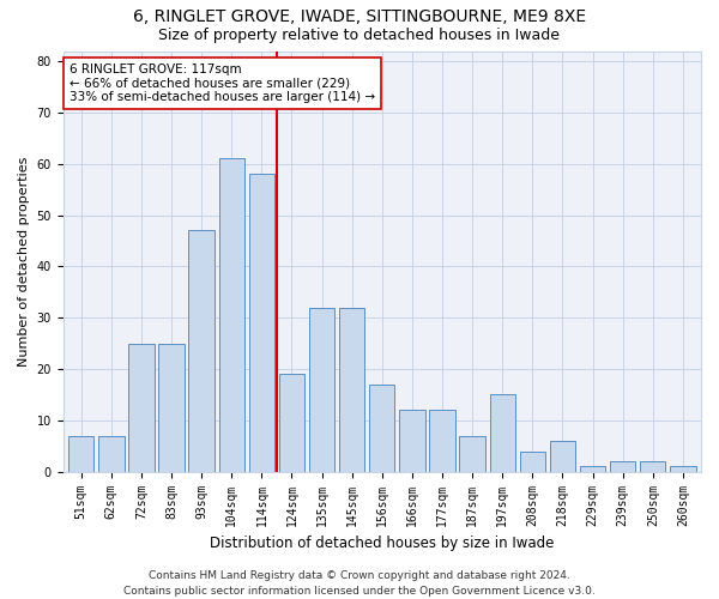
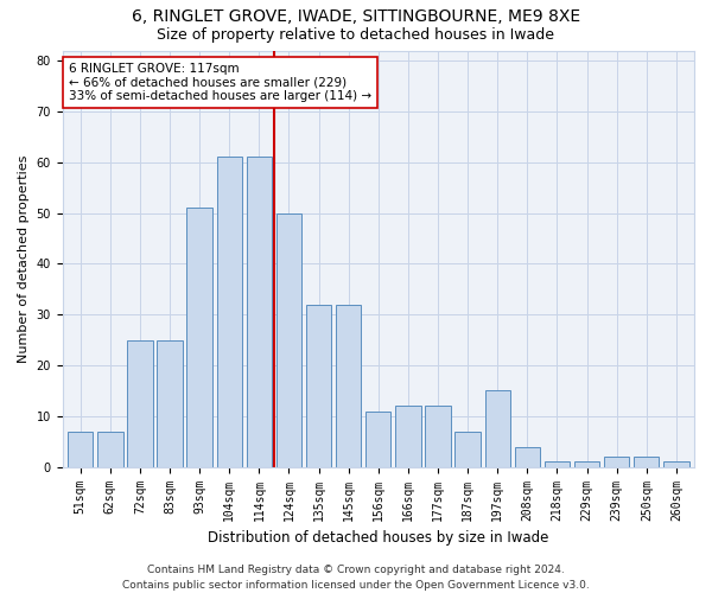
93sqm: 47 -> 51
114sqm: 58 -> 61
124sqm: 19 -> 50
156sqm: 17 -> 11
218sqm: 6 -> 1
